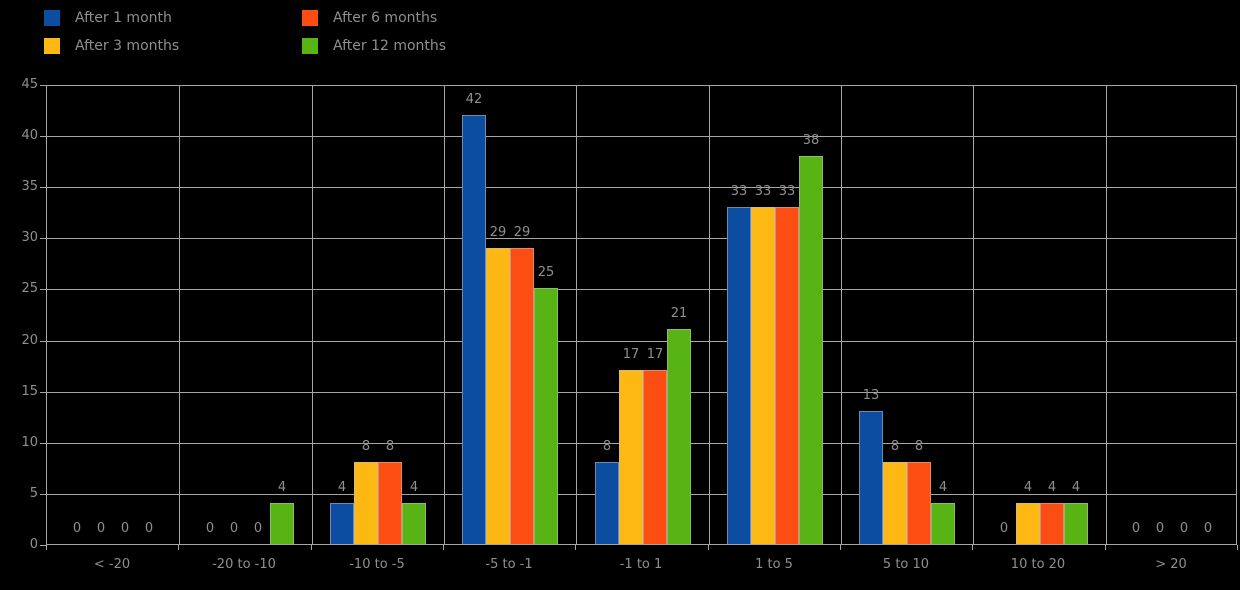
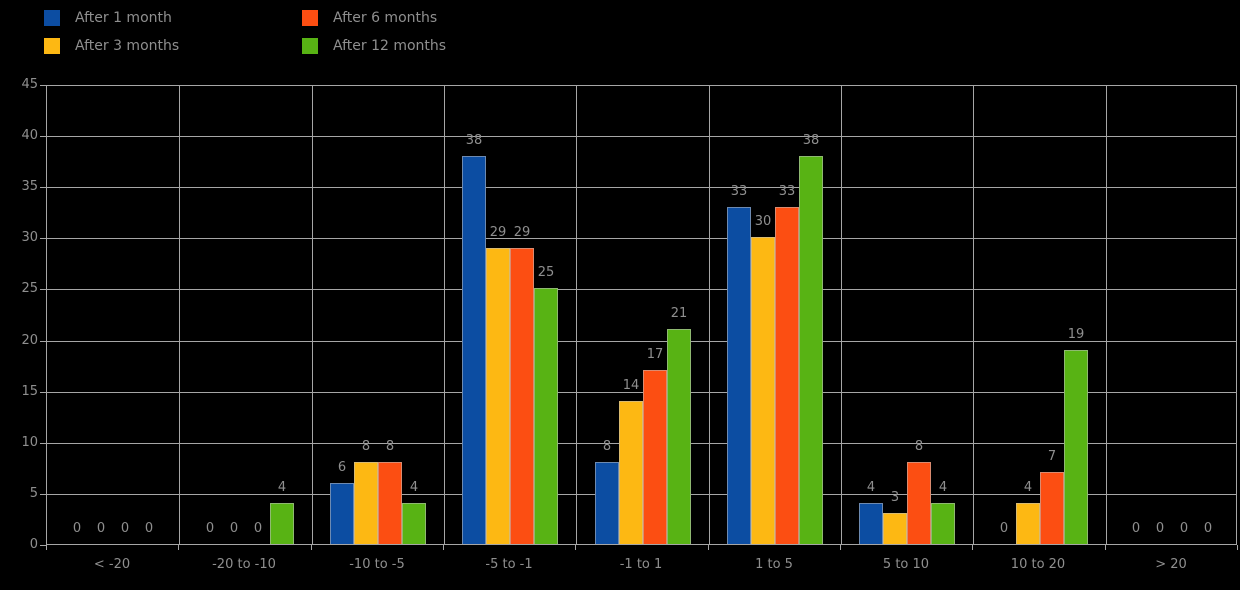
After 1 month/-10 to -5: 4 -> 6
After 1 month/-5 to -1: 42 -> 38
After 3 months/-1 to 1: 17 -> 14
After 3 months/1 to 5: 33 -> 30
After 1 month/5 to 10: 13 -> 4
After 3 months/5 to 10: 8 -> 3
After 6 months/10 to 20: 4 -> 7
After 12 months/10 to 20: 4 -> 19
